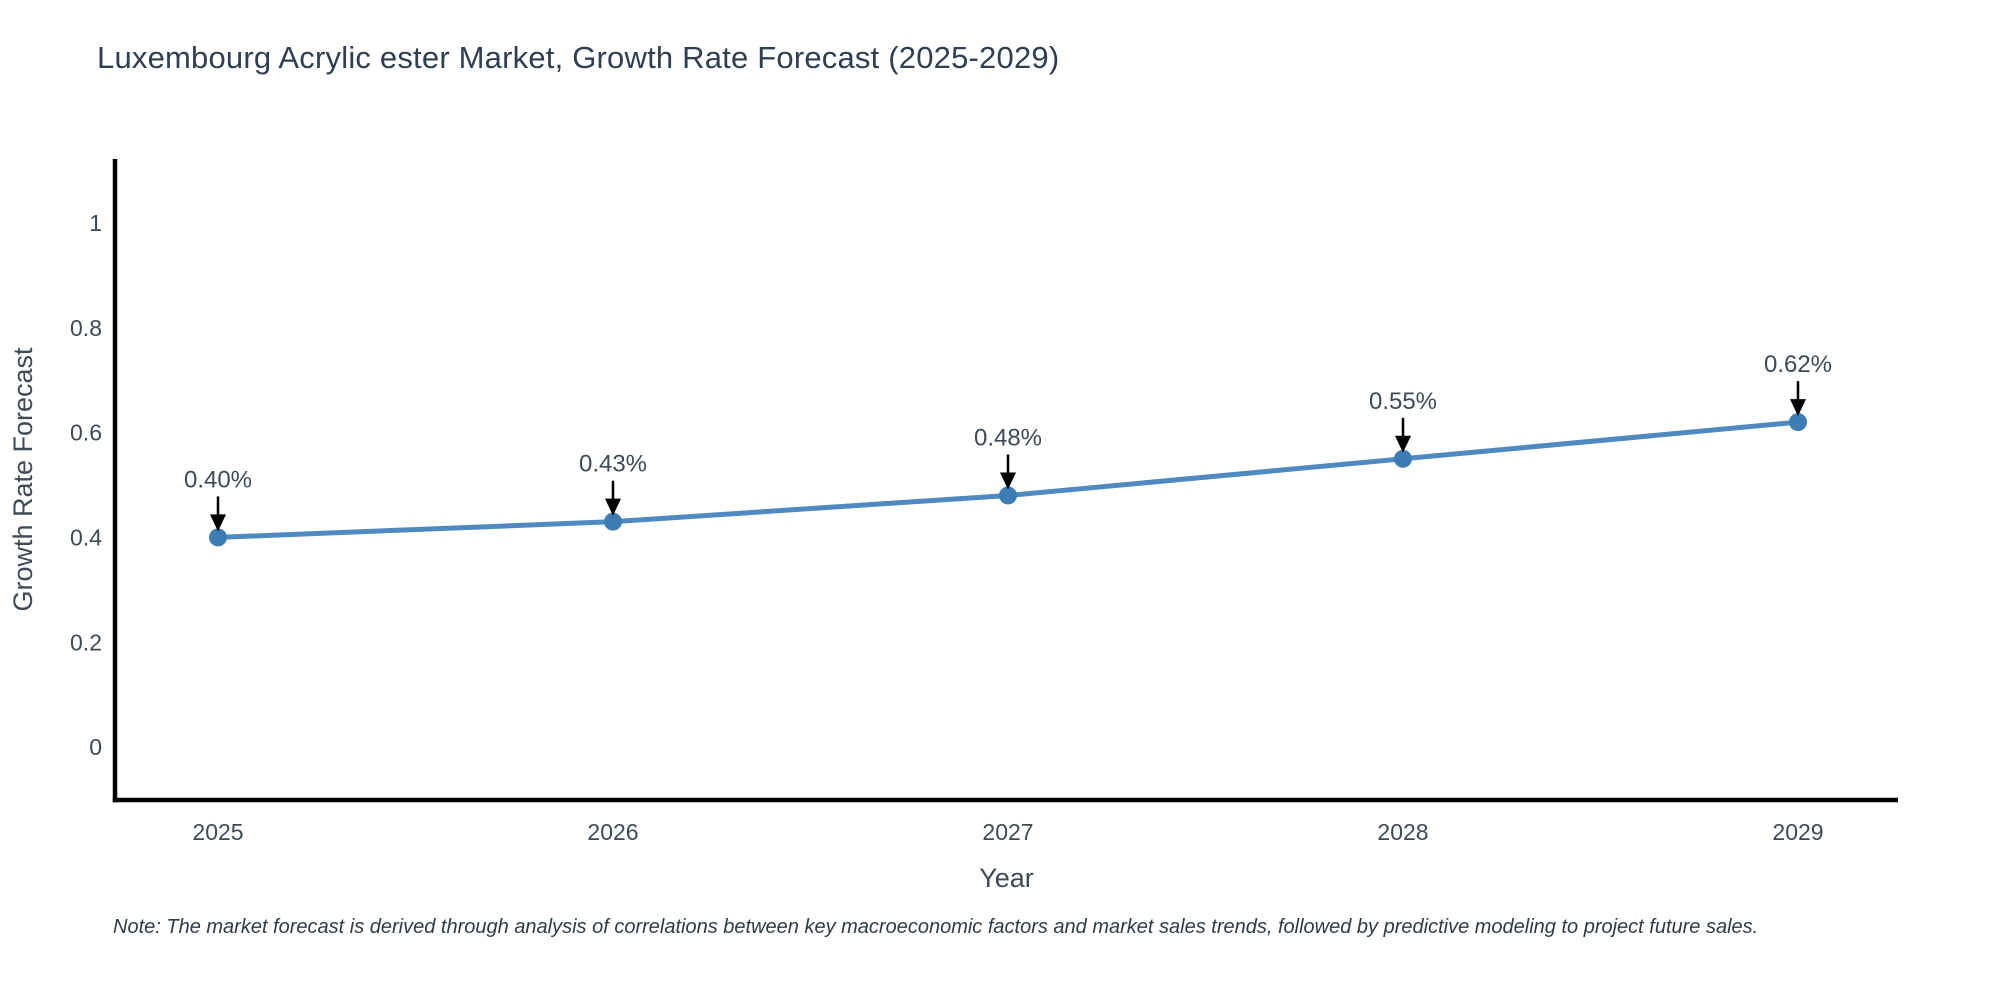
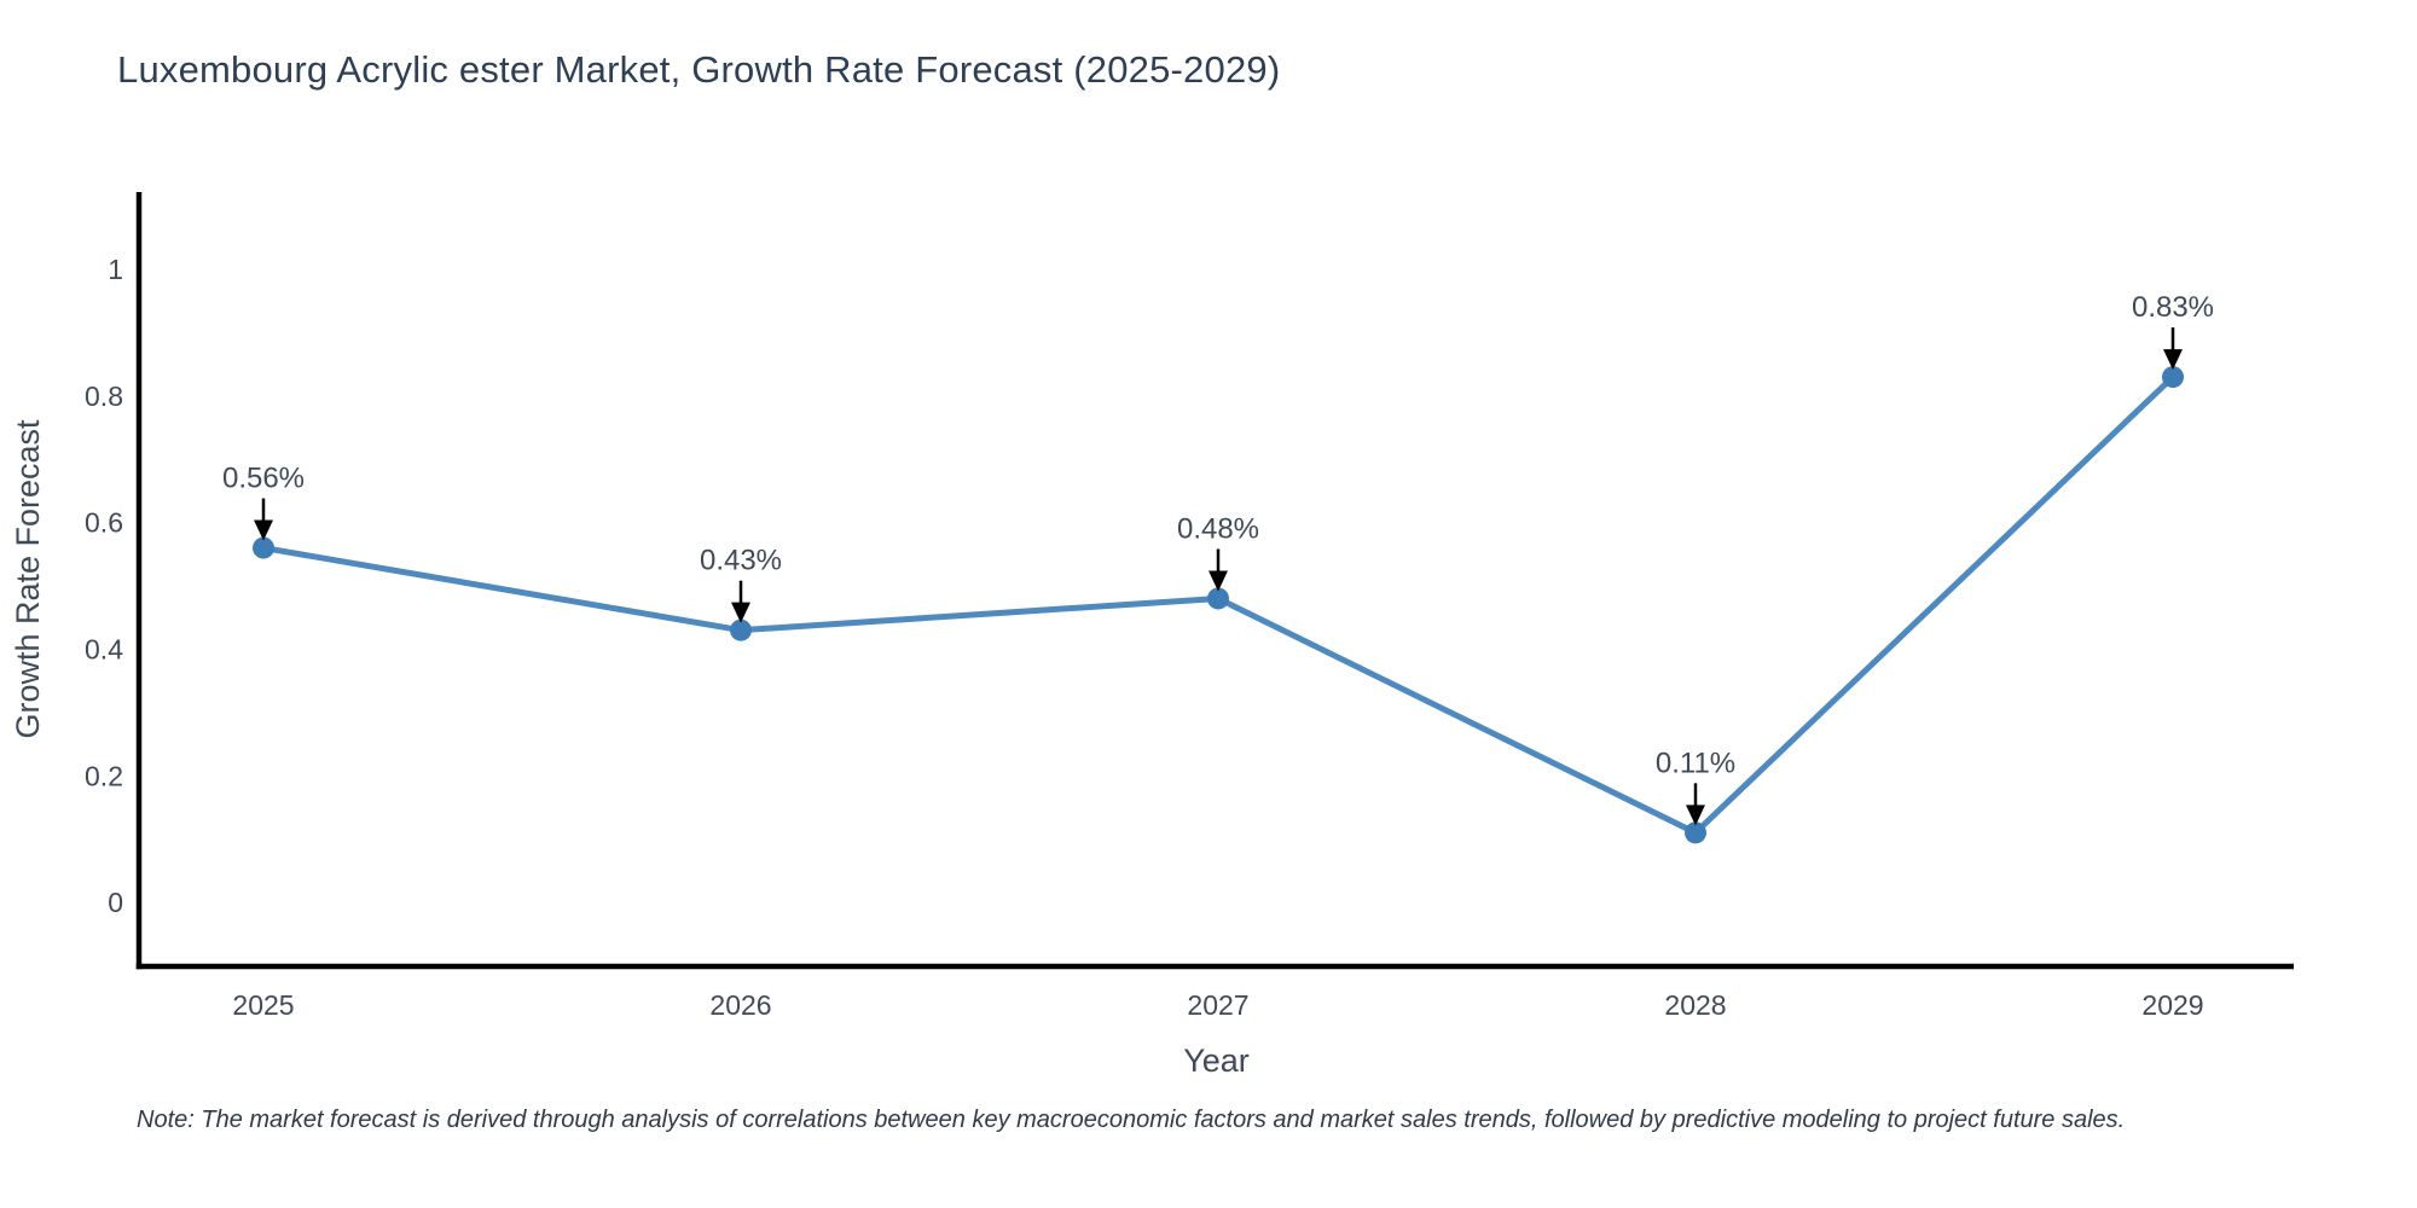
2025: 0.40% -> 0.56%
2028: 0.55% -> 0.11%
2029: 0.62% -> 0.83%
